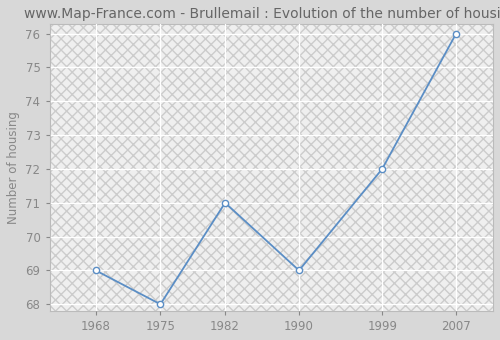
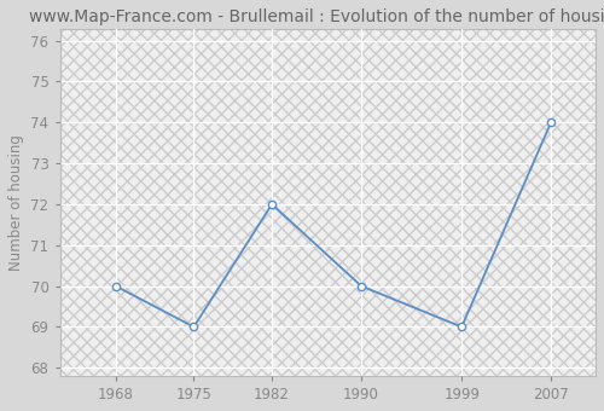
1968: 69 -> 70
1975: 68 -> 69
1982: 71 -> 72
1990: 69 -> 70
1999: 72 -> 69
2007: 76 -> 74
